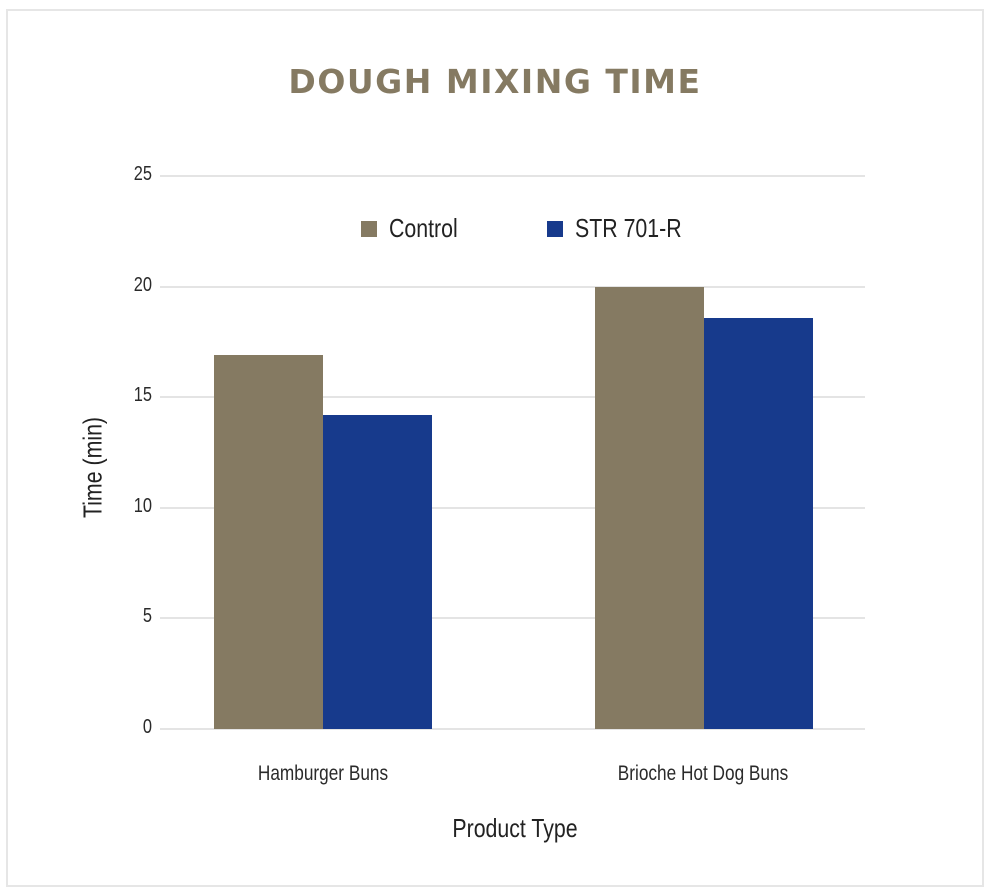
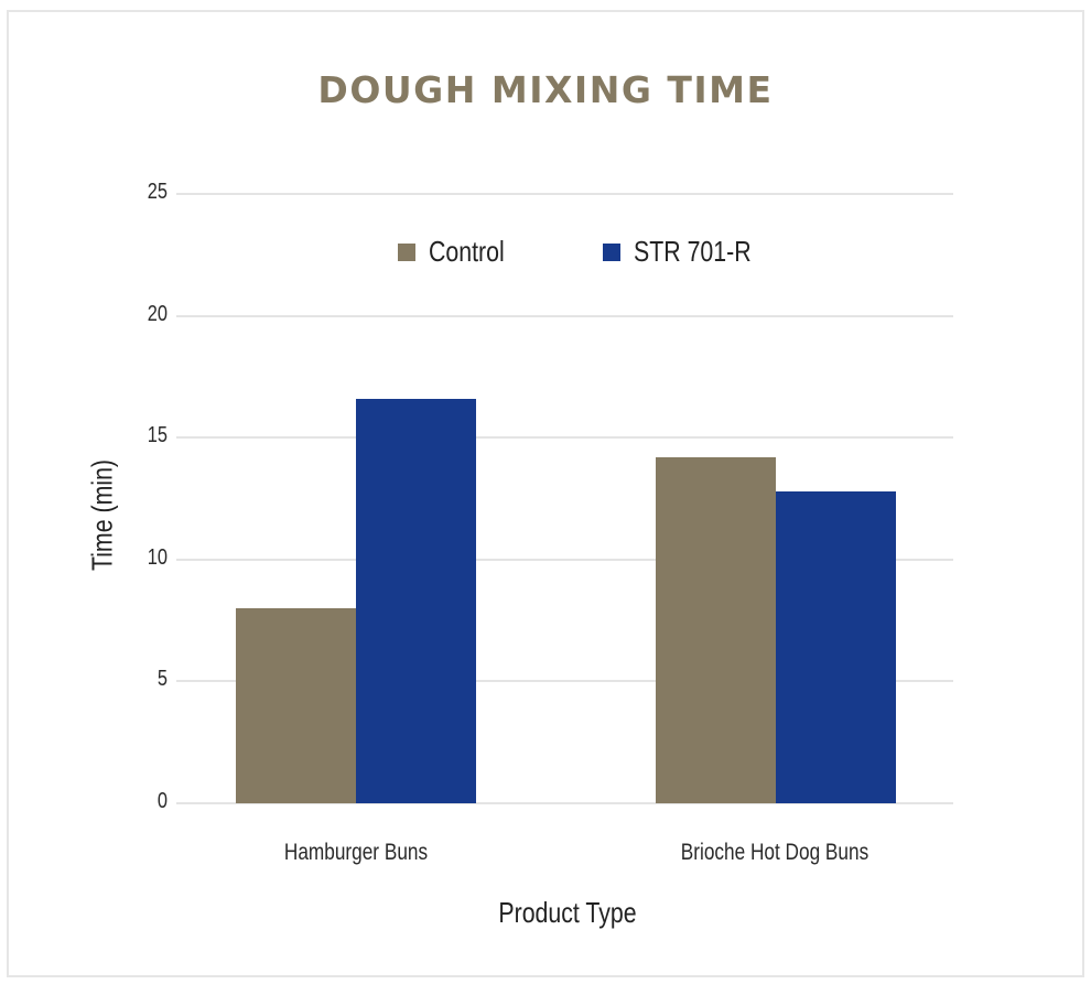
Control/Hamburger Buns: 16.9 -> 8.0
STR 701-R/Hamburger Buns: 14.2 -> 16.6
Control/Brioche Hot Dog Buns: 20.0 -> 14.2
STR 701-R/Brioche Hot Dog Buns: 18.6 -> 12.8
